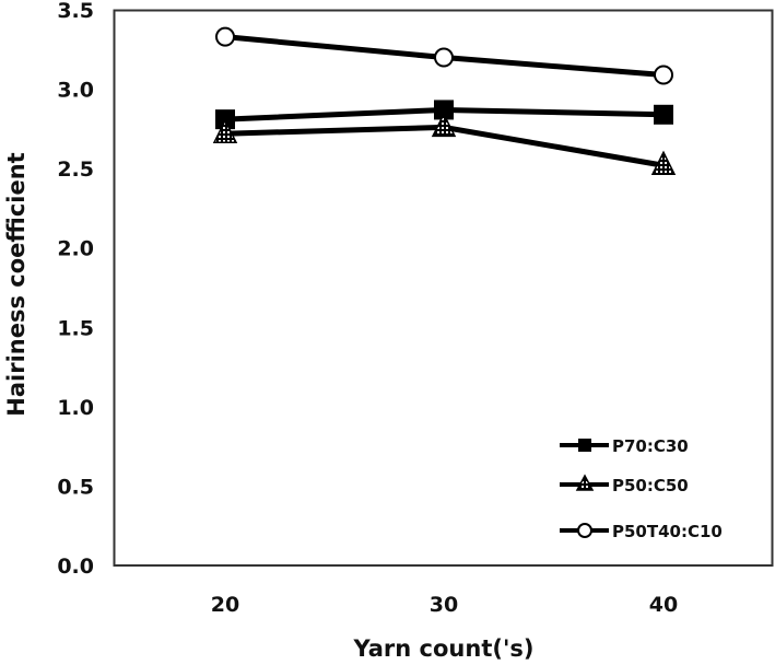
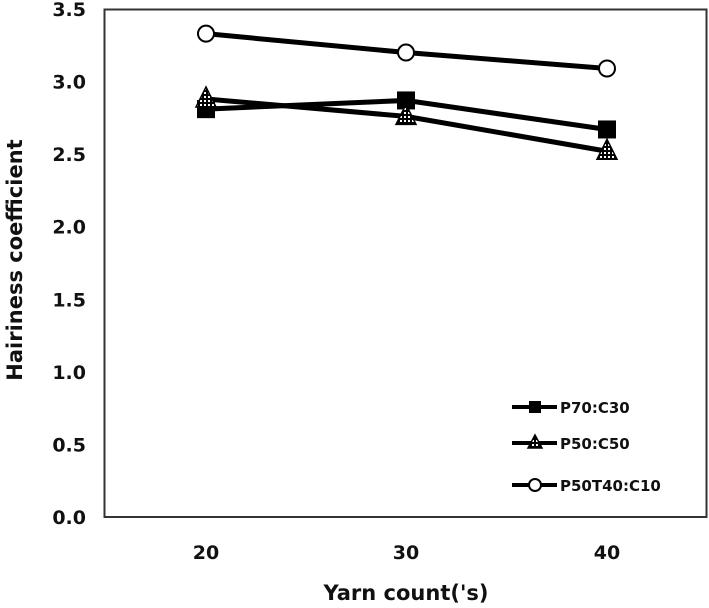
P50:C50/20: 2.72 -> 2.88
P70:C30/40: 2.84 -> 2.67
